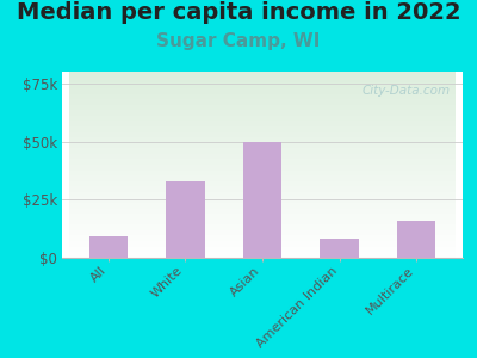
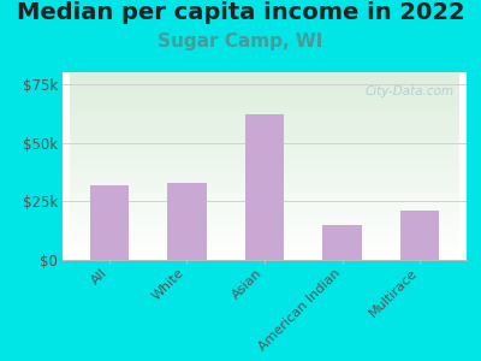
All: $9k -> $32k
Asian: $50k -> $62k
American Indian: $8k -> $15k
Multirace: $16k -> $21k
